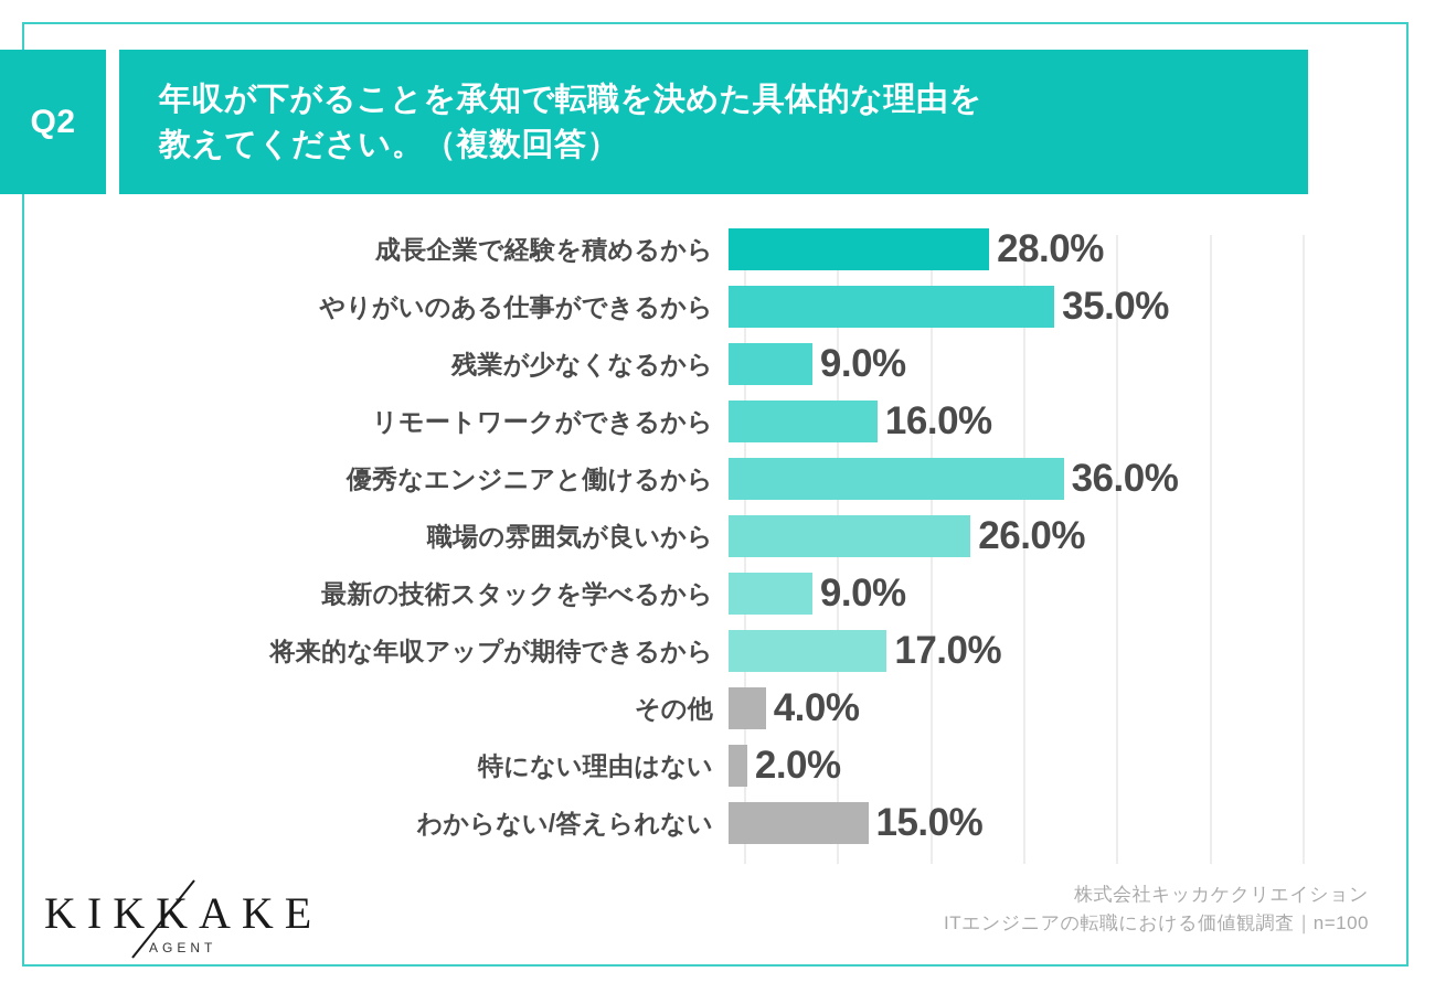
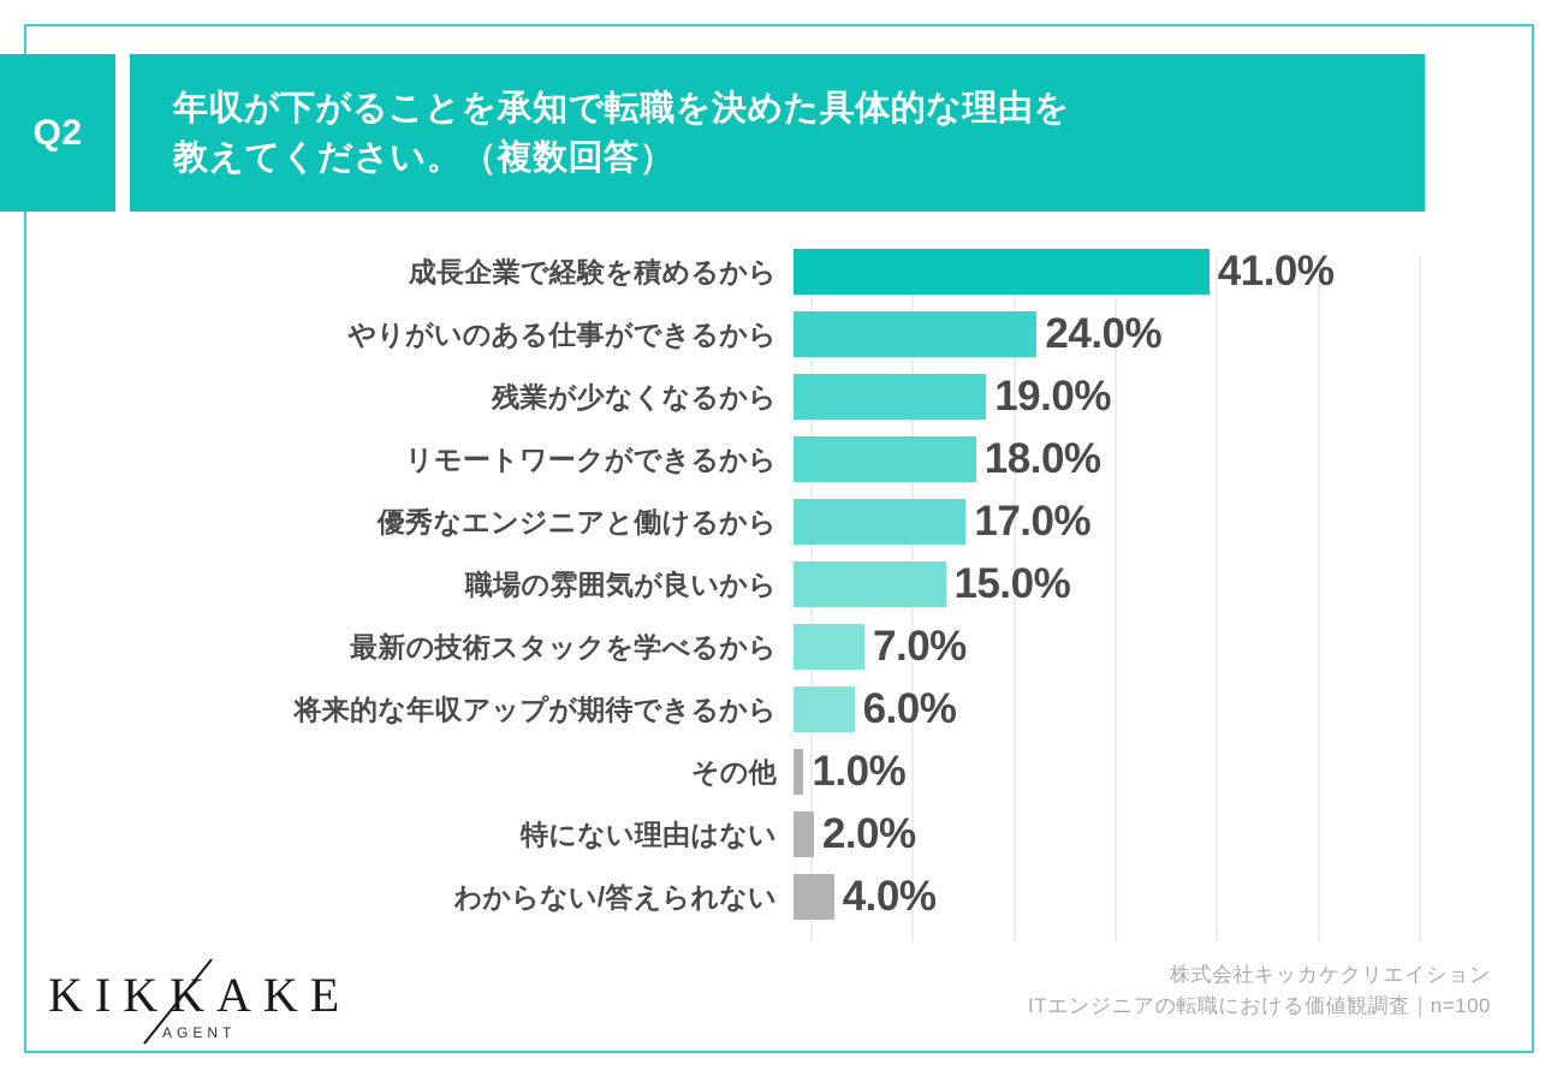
成長企業で経験を積めるから: 28.0% -> 41.0%
やりがいのある仕事ができるから: 35.0% -> 24.0%
残業が少なくなるから: 9.0% -> 19.0%
リモートワークができるから: 16.0% -> 18.0%
優秀なエンジニアと働けるから: 36.0% -> 17.0%
職場の雰囲気が良いから: 26.0% -> 15.0%
最新の技術スタックを学べるから: 9.0% -> 7.0%
将来的な年収アップが期待できるから: 17.0% -> 6.0%
その他: 4.0% -> 1.0%
わからない/答えられない: 15.0% -> 4.0%
